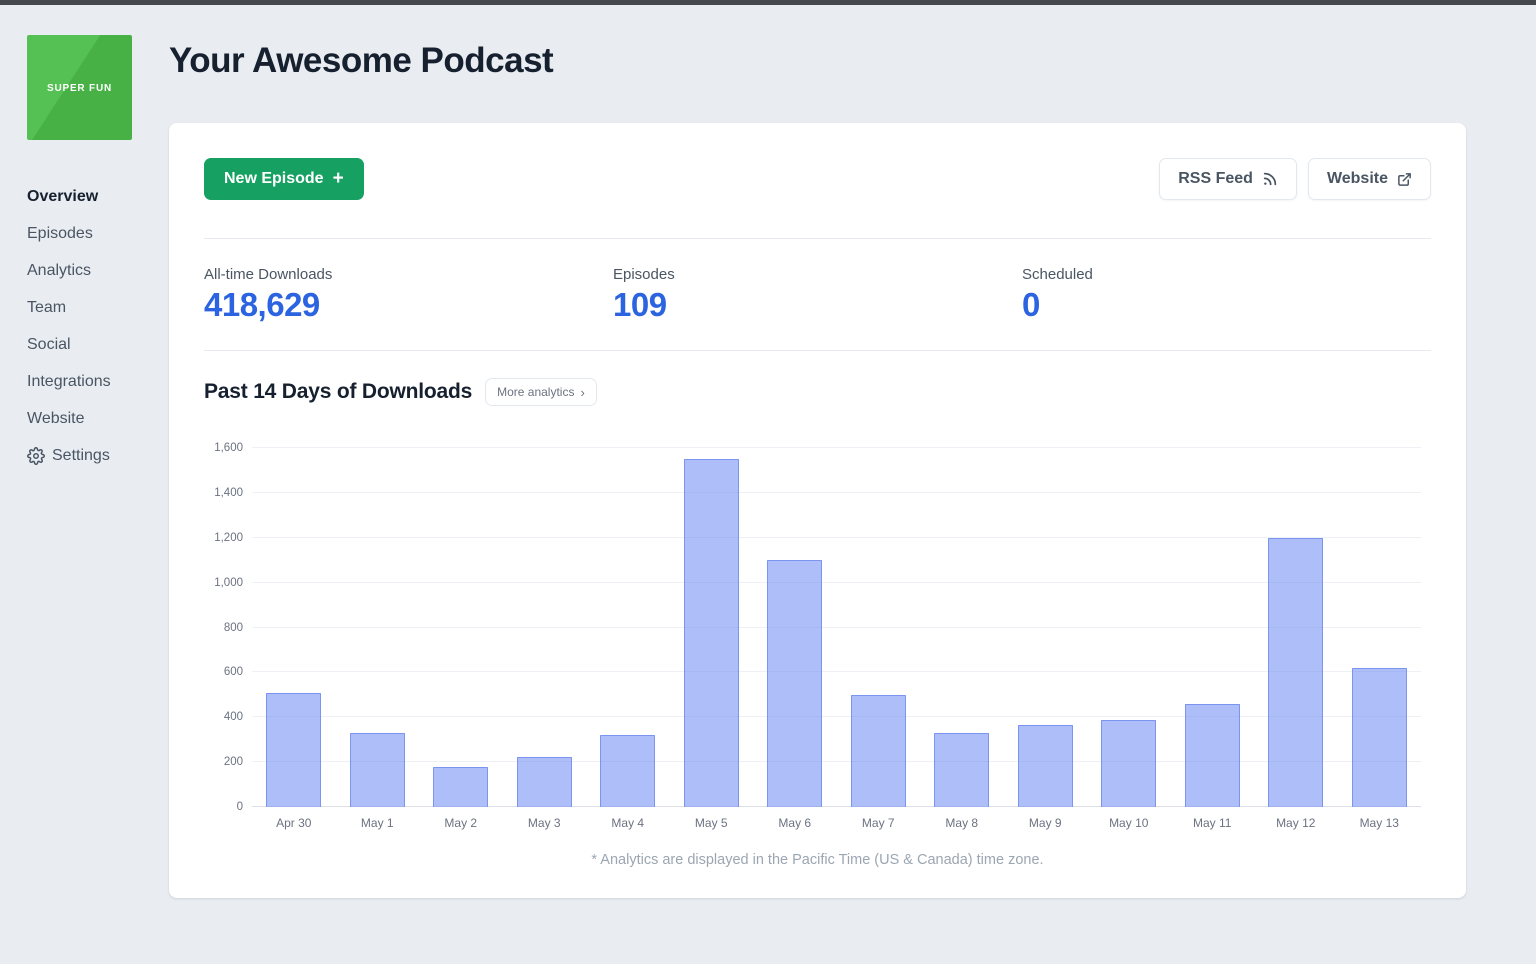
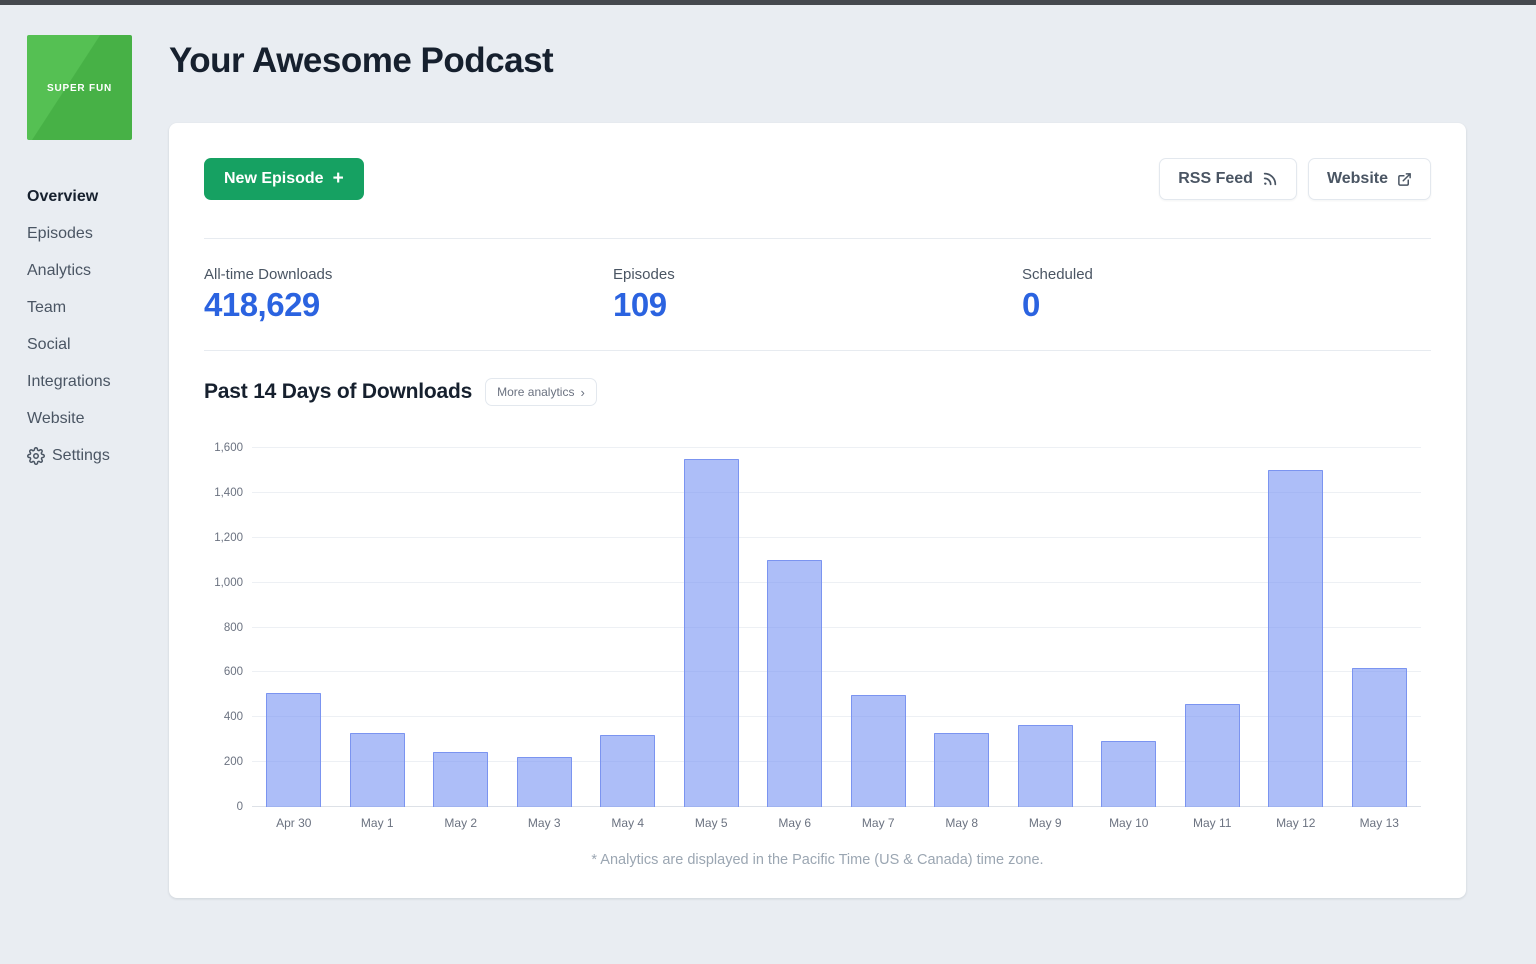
May 2: 180 -> 240
May 10: 390 -> 300
May 12: 1200 -> 1500
